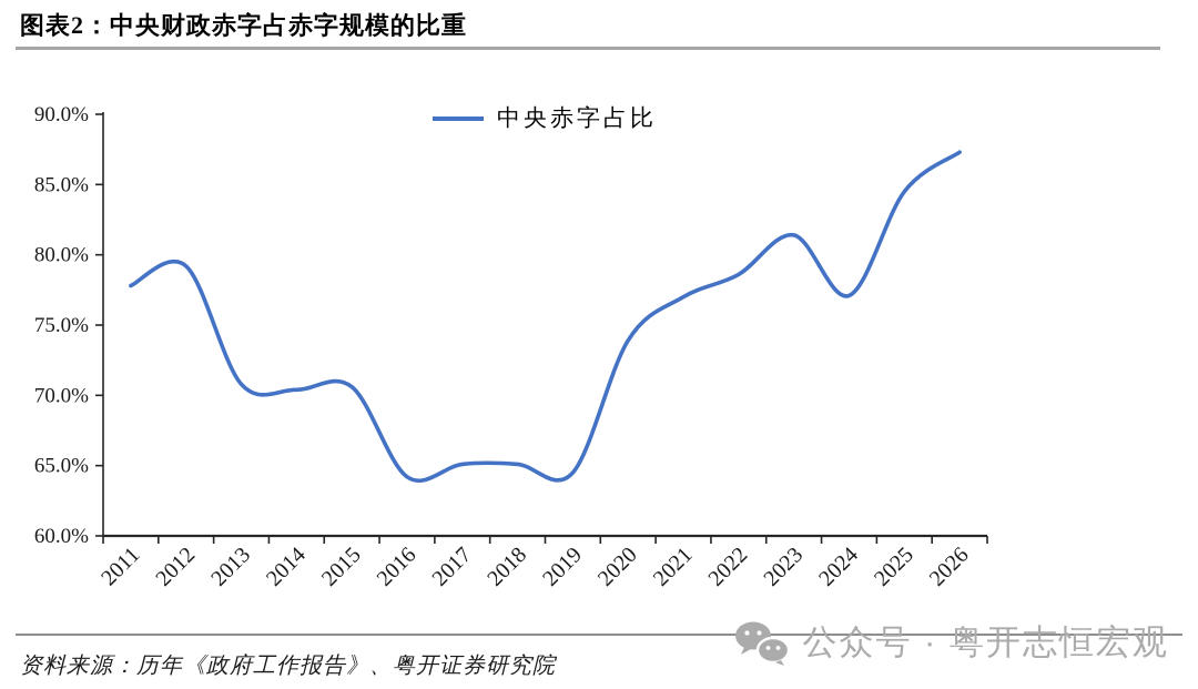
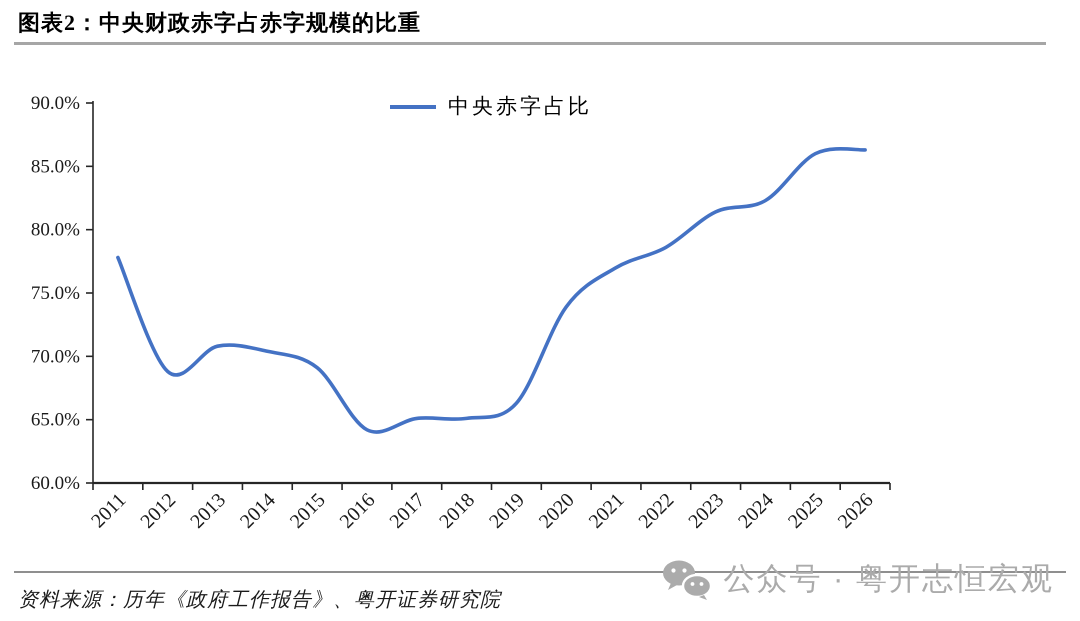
2012: 79.2% -> 68.8%
2015: 70.6% -> 69.1%
2019: 64.5% -> 66.3%
2024: 77.1% -> 82.3%
2025: 84.5% -> 86.0%
2026: 87.3% -> 86.3%
